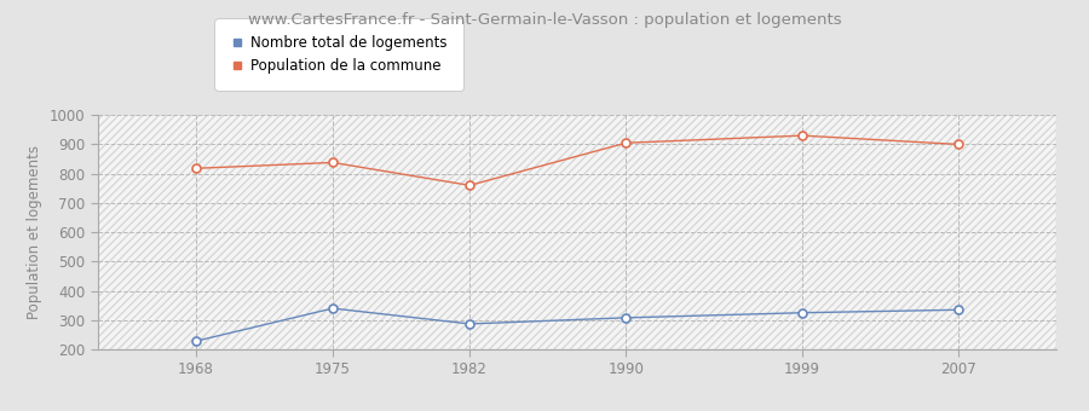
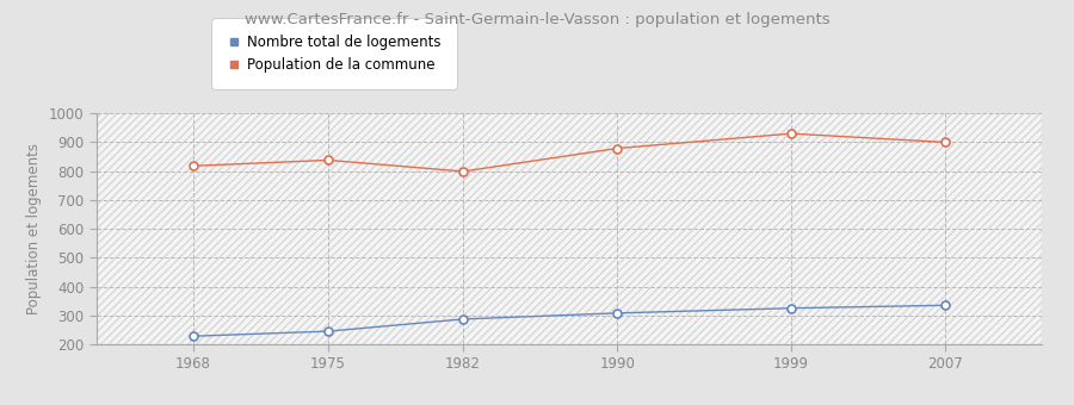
Nombre total de logements/1975: 340 -> 245
Population de la commune/1982: 760 -> 799
Population de la commune/1990: 905 -> 879
